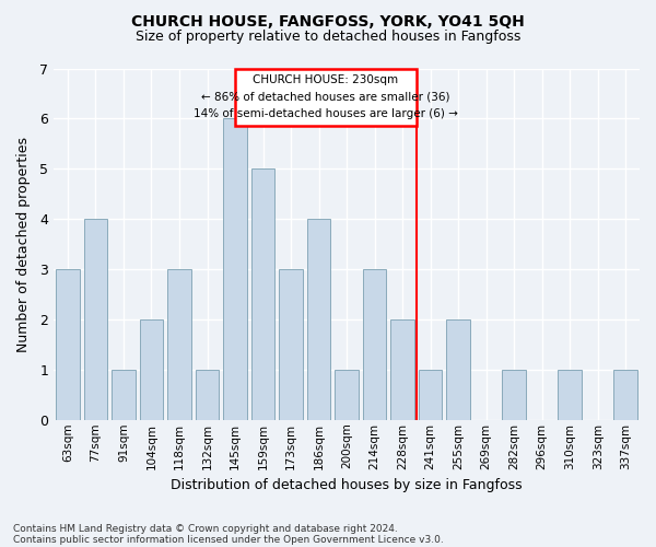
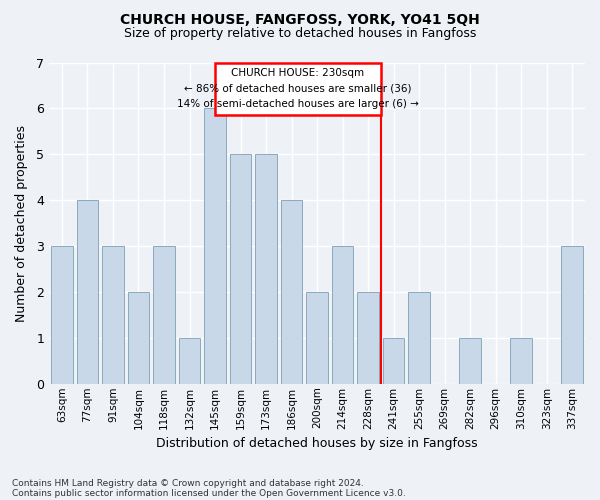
91sqm: 1 -> 3
173sqm: 3 -> 5
200sqm: 1 -> 2
337sqm: 1 -> 3
